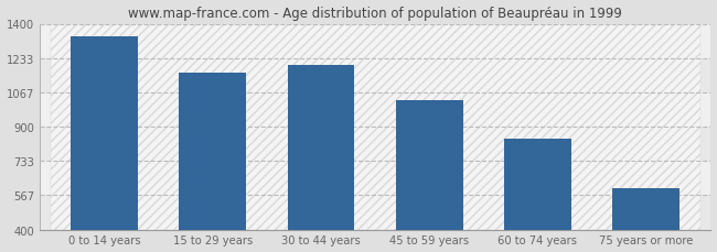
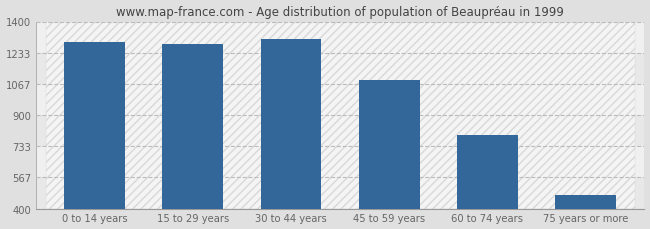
0 to 14 years: 1340 -> 1290
15 to 29 years: 1160 -> 1280
30 to 44 years: 1200 -> 1300
45 to 59 years: 1030 -> 1080
60 to 74 years: 840 -> 790
75 years or more: 600 -> 470
